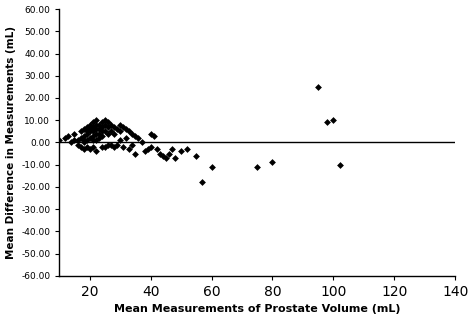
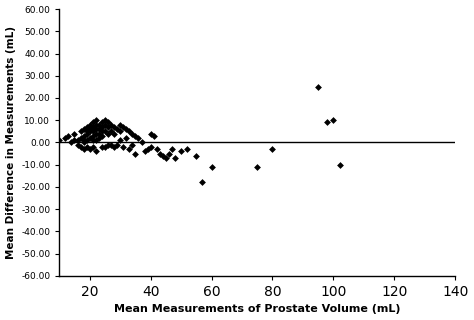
80: -9 -> -3
